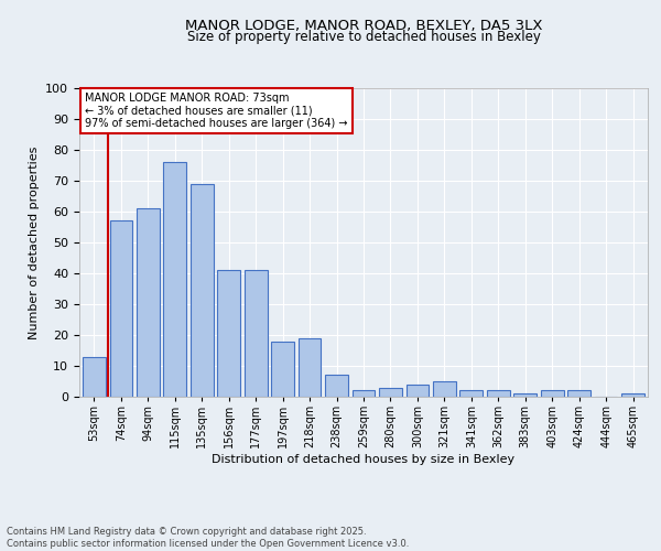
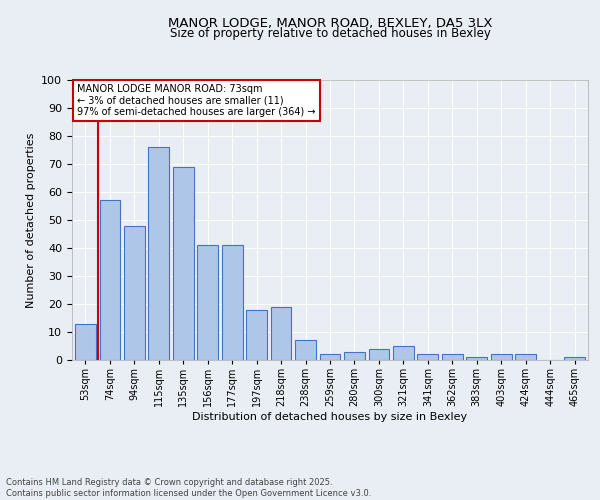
94sqm: 61 -> 48
